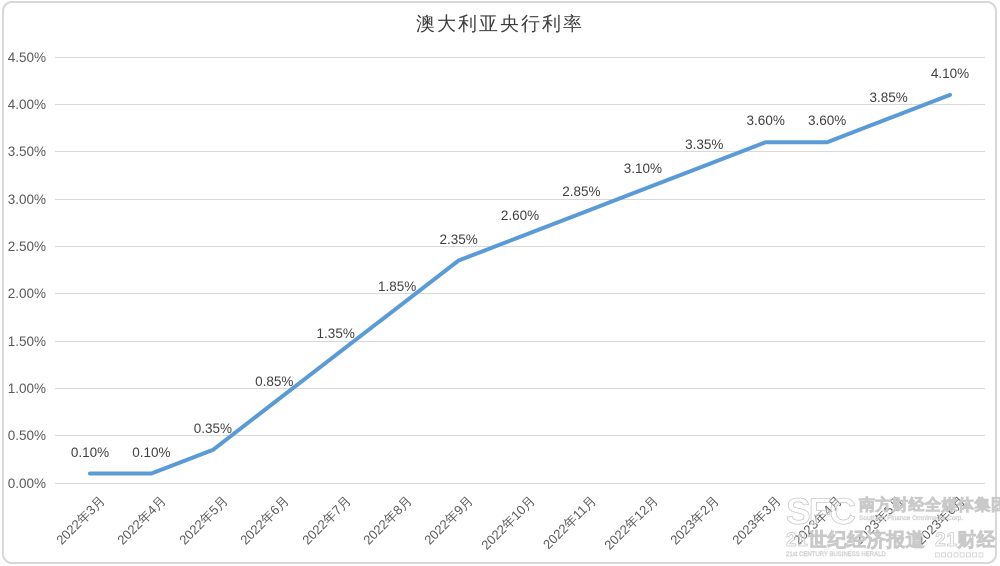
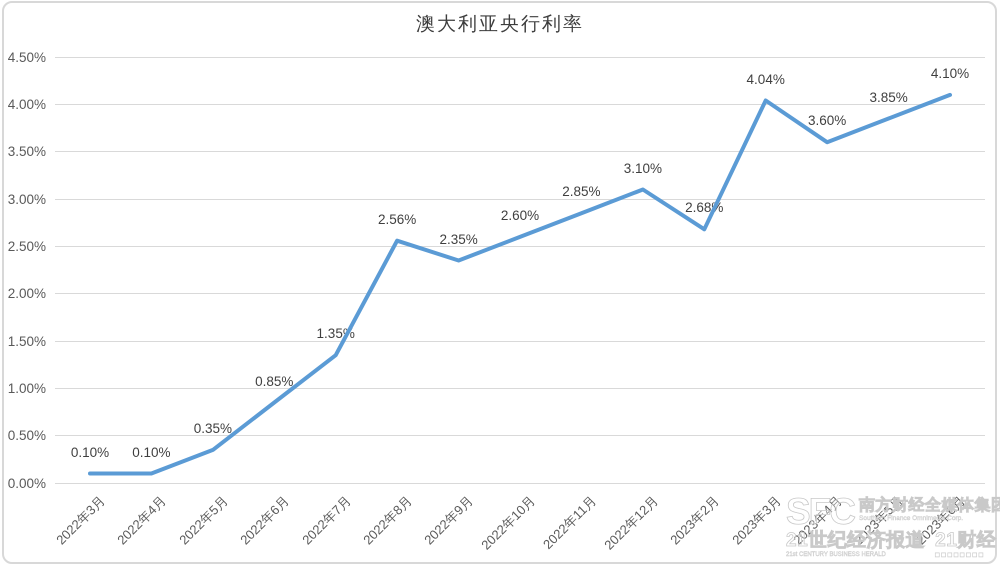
2022年8月: 1.85% -> 2.56%
2023年2月: 3.35% -> 2.68%
2023年3月: 3.60% -> 4.04%
